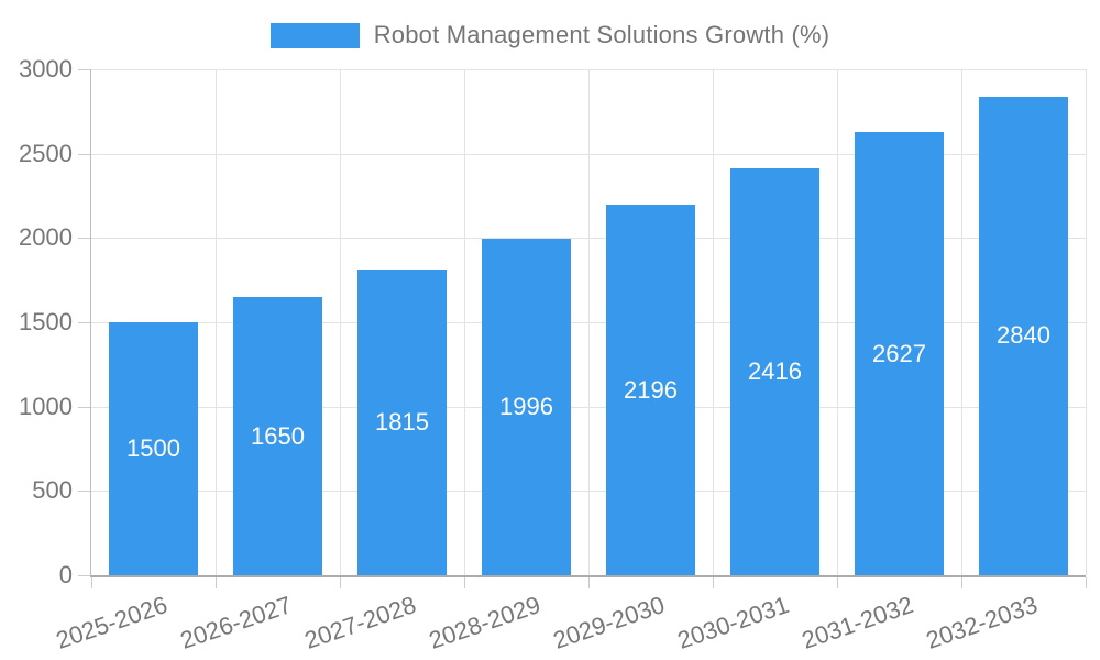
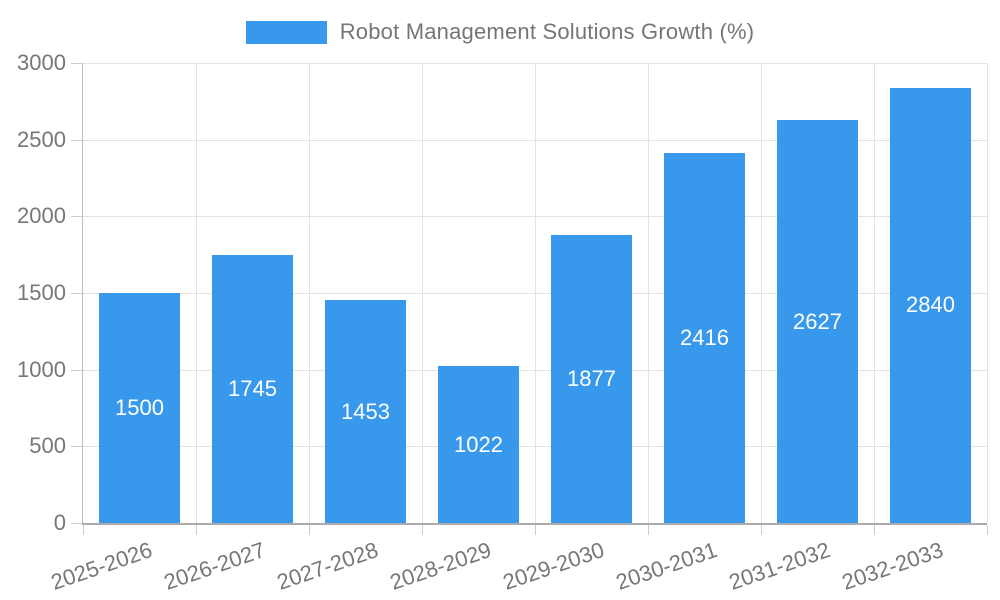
2026-2027: 1650 -> 1745
2027-2028: 1815 -> 1453
2028-2029: 1996 -> 1022
2029-2030: 2196 -> 1877
